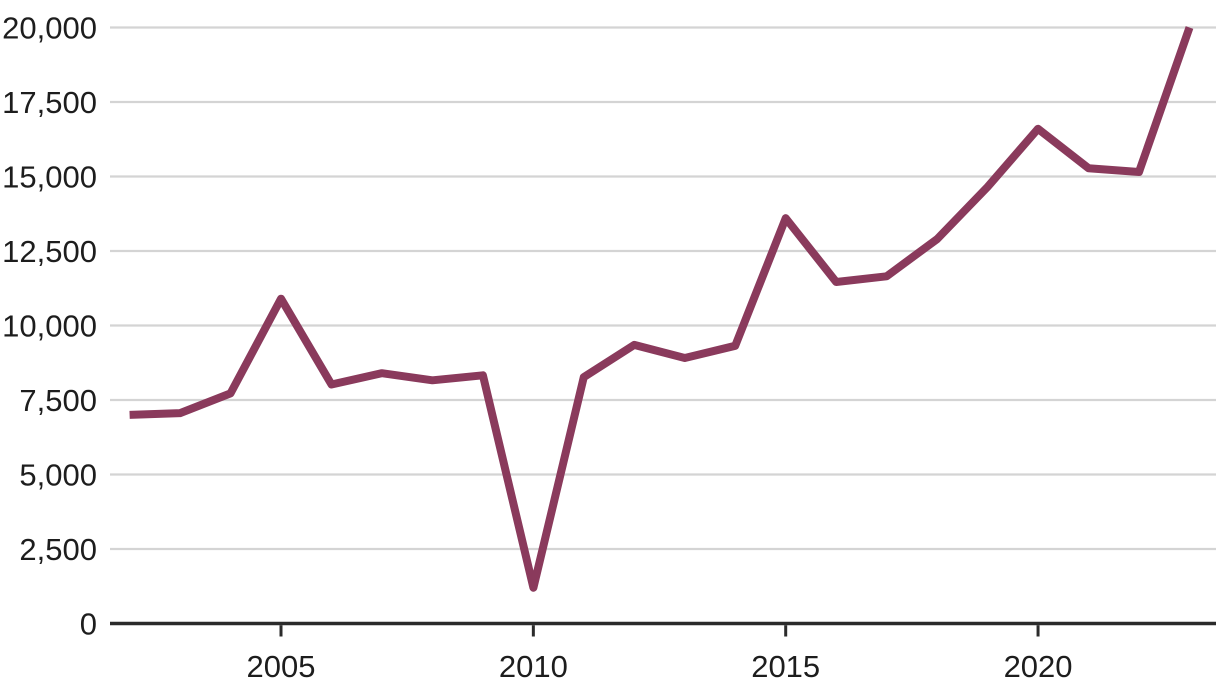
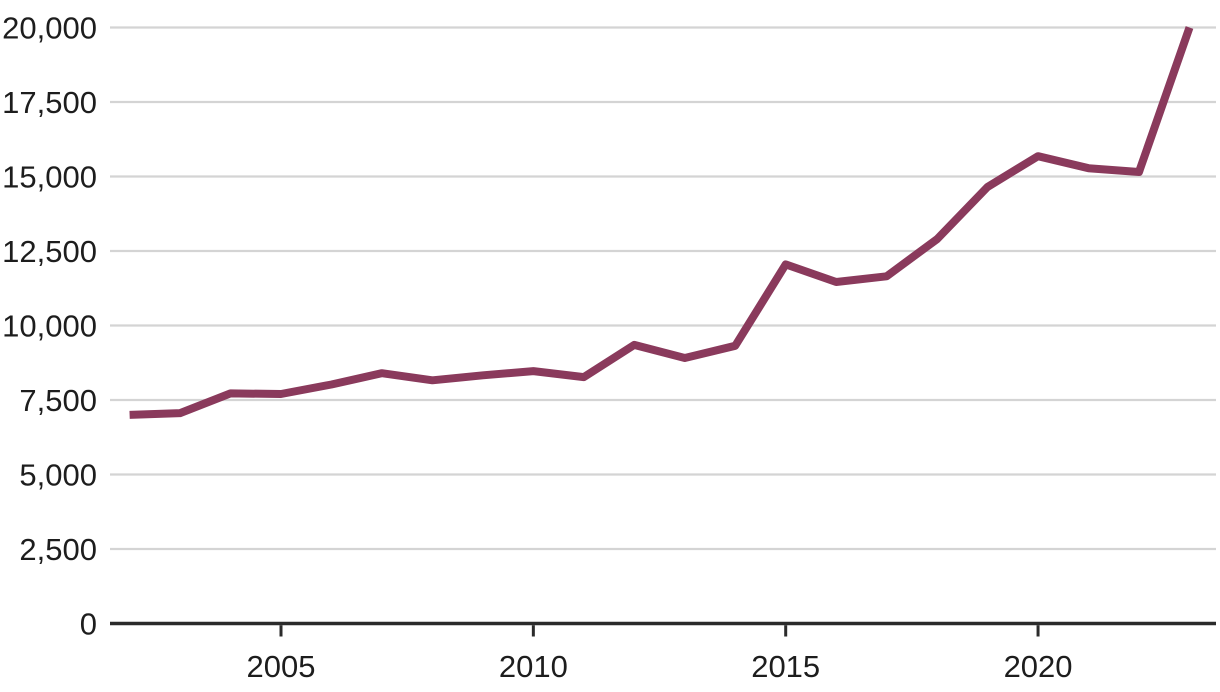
2005: 10900 -> 7700
2010: 1200 -> 8500
2015: 13600 -> 12000
2020: 16600 -> 15700
